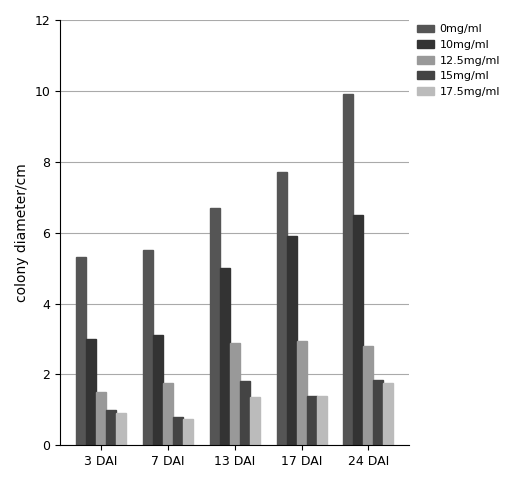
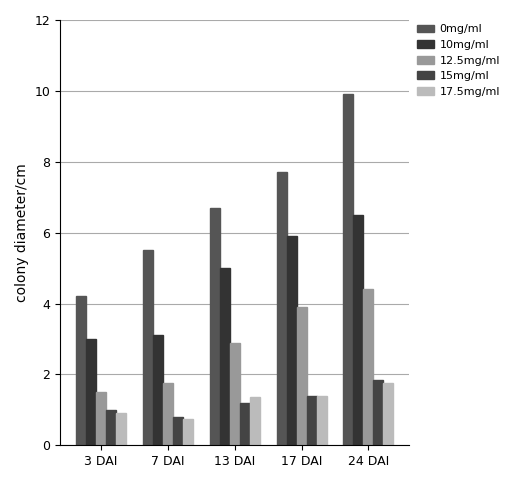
0mg/ml/3 DAI: 5.3 -> 4.2
15mg/ml/13 DAI: 1.80 -> 1.20
12.5mg/ml/17 DAI: 2.95 -> 3.90
12.5mg/ml/24 DAI: 2.80 -> 4.40
